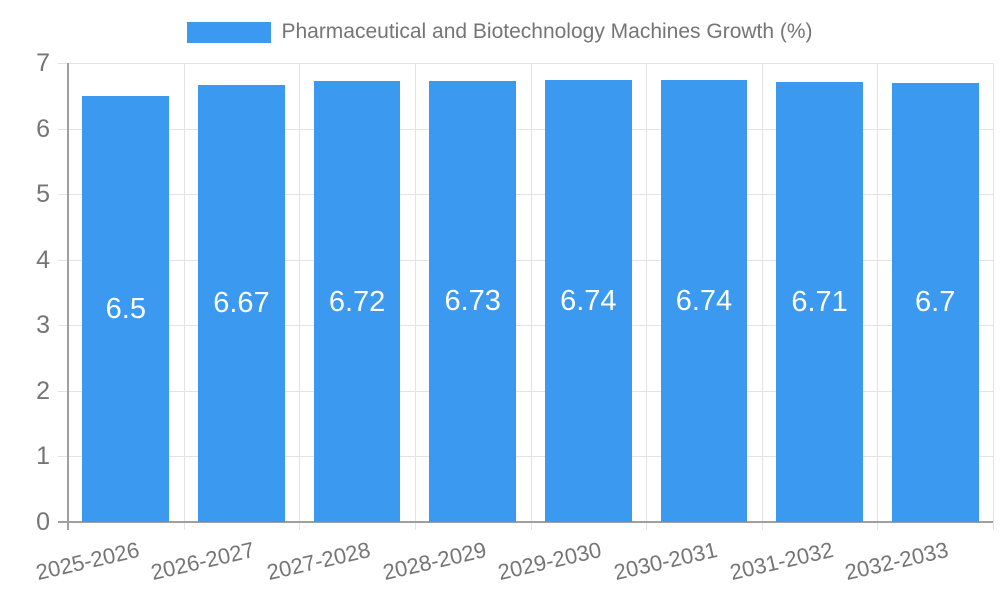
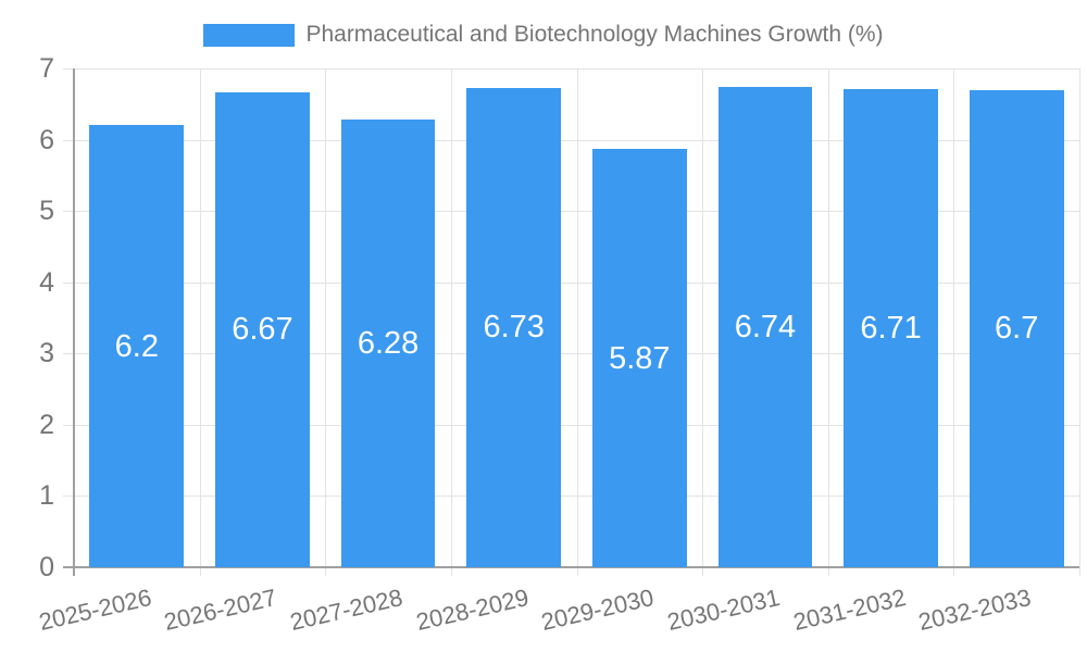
2025-2026: 6.5 -> 6.2
2027-2028: 6.72 -> 6.28
2029-2030: 6.74 -> 5.87
